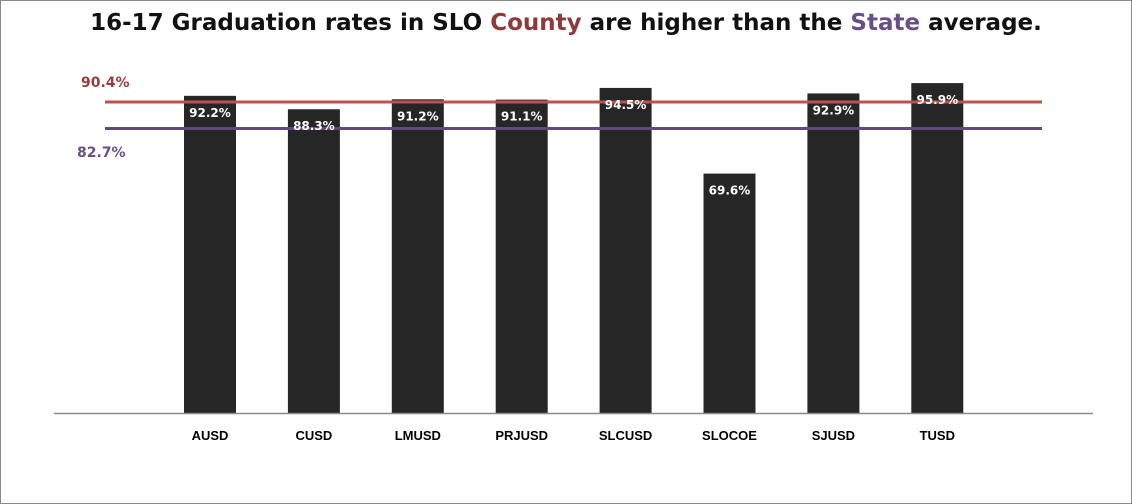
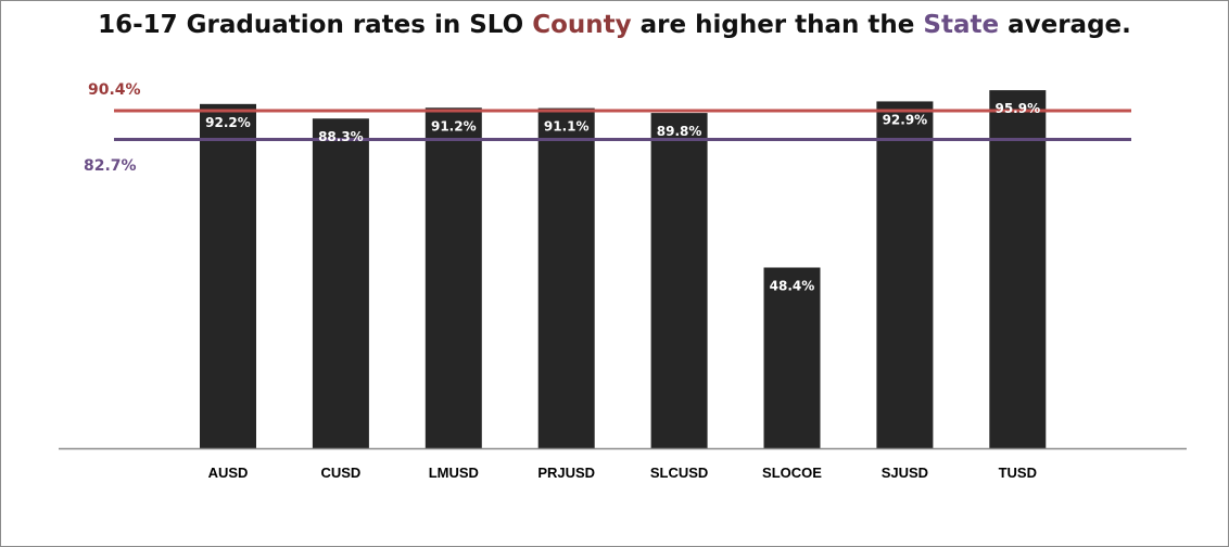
SLCUSD: 94.5% -> 89.8%
SLOCOE: 69.6% -> 48.4%
